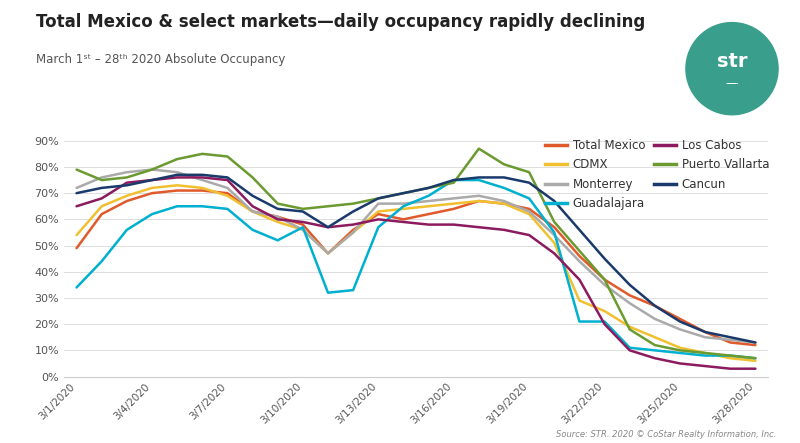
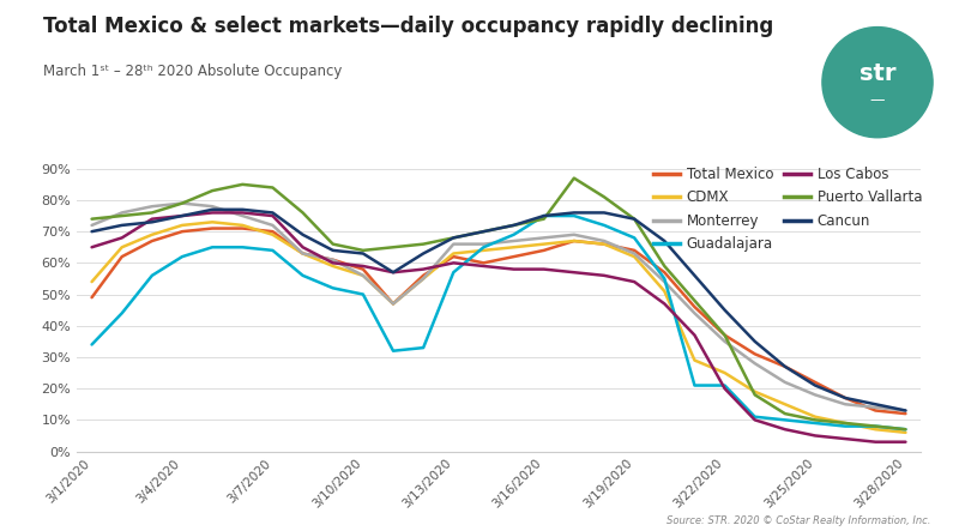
Puerto Vallarta/3/1/2020: 79% -> 74%
Guadalajara/3/10/2020: 57% -> 50%
Puerto Vallarta/3/19/2020: 78% -> 74%
